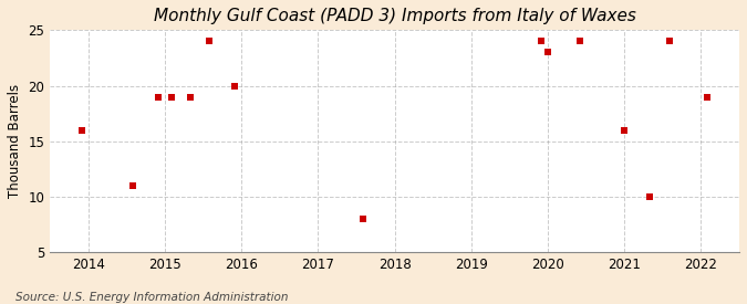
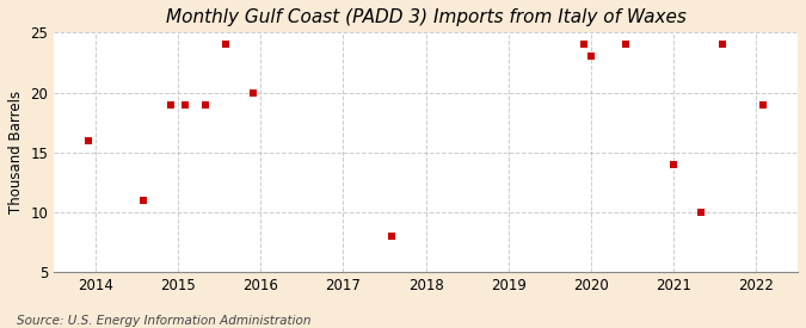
2021: 16 -> 14
